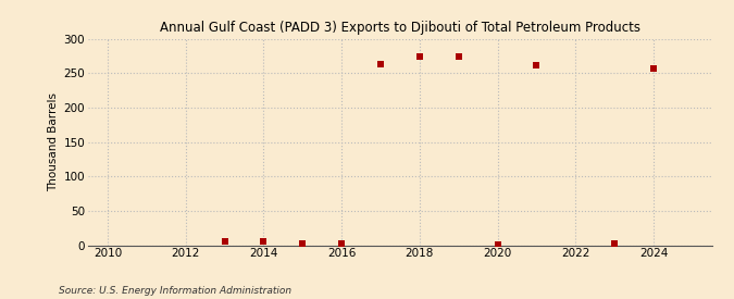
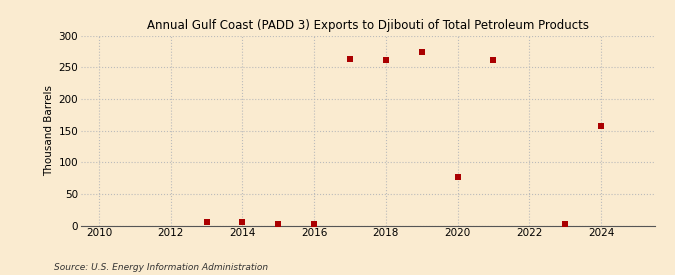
2018: 274 -> 262
2020: 1 -> 76
2024: 257 -> 158
